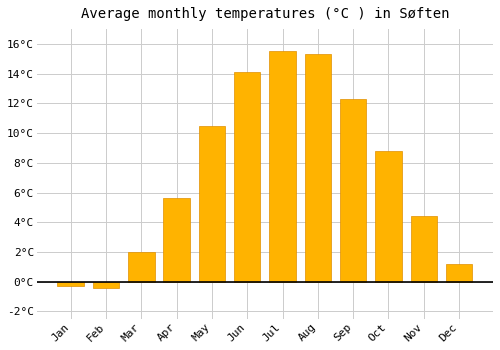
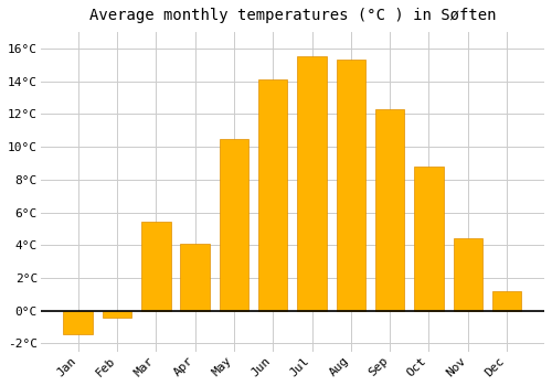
Jan: -0.3°C -> -1.4°C
Mar: 2.0°C -> 5.4°C
Apr: 5.6°C -> 4.1°C
